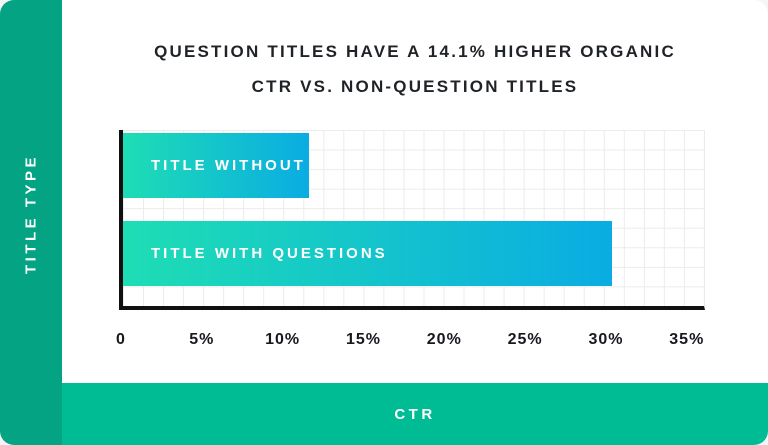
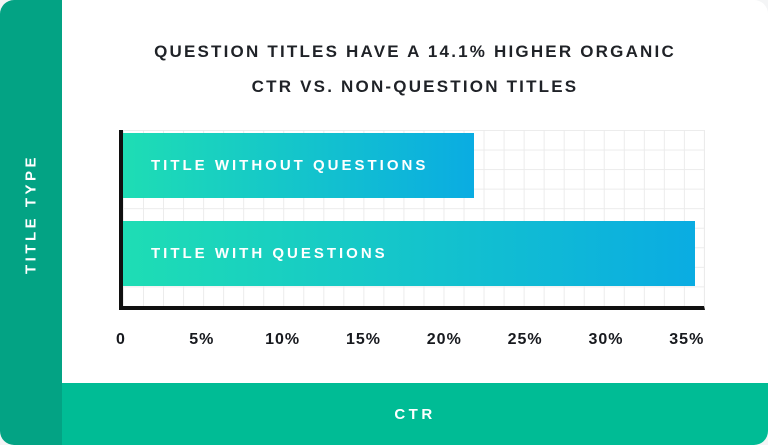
TITLE WITHOUT QUESTIONS: 11.6% -> 21.9%
TITLE WITH QUESTIONS: 30.5% -> 35.7%
